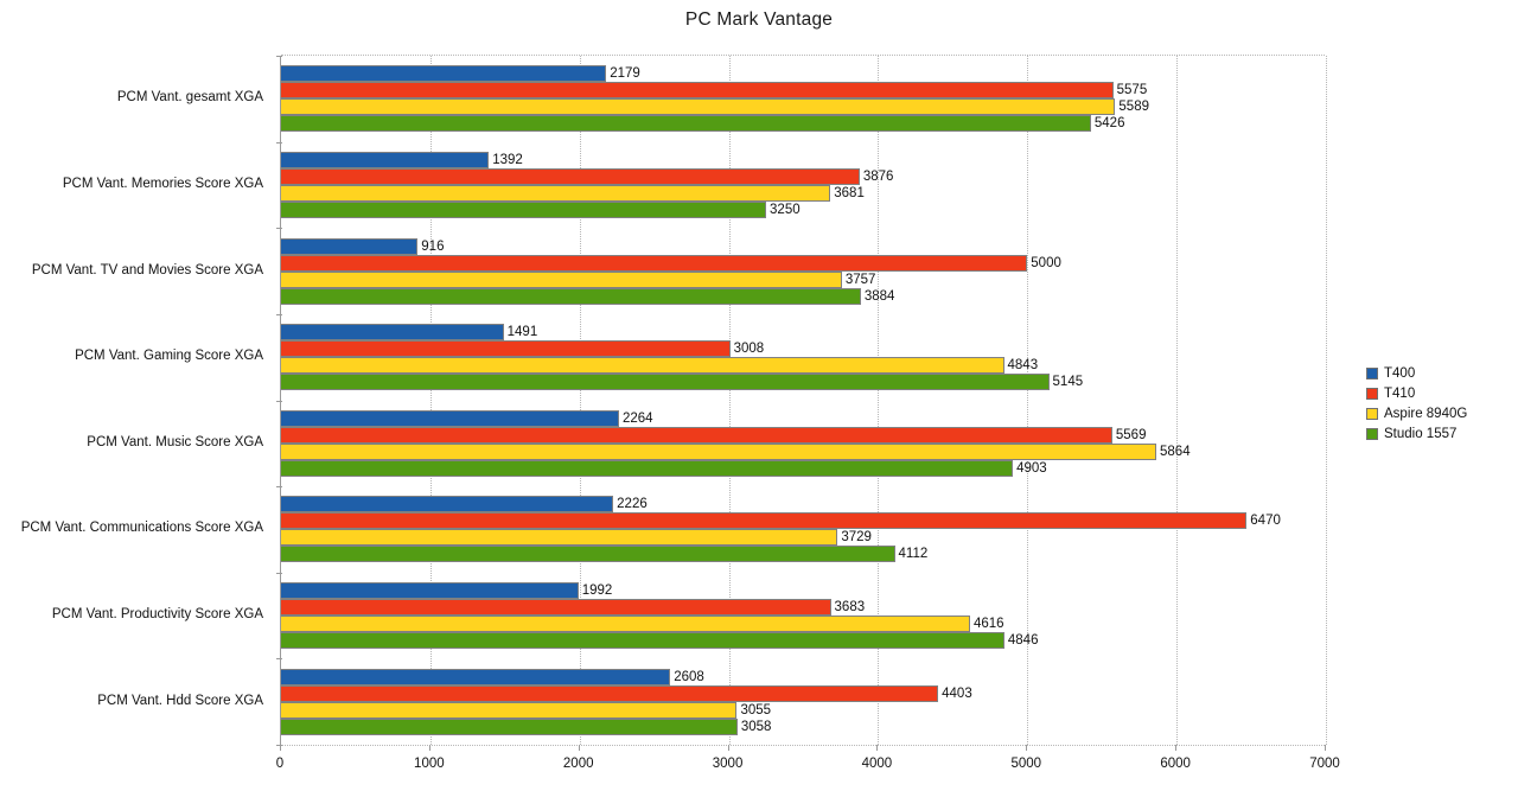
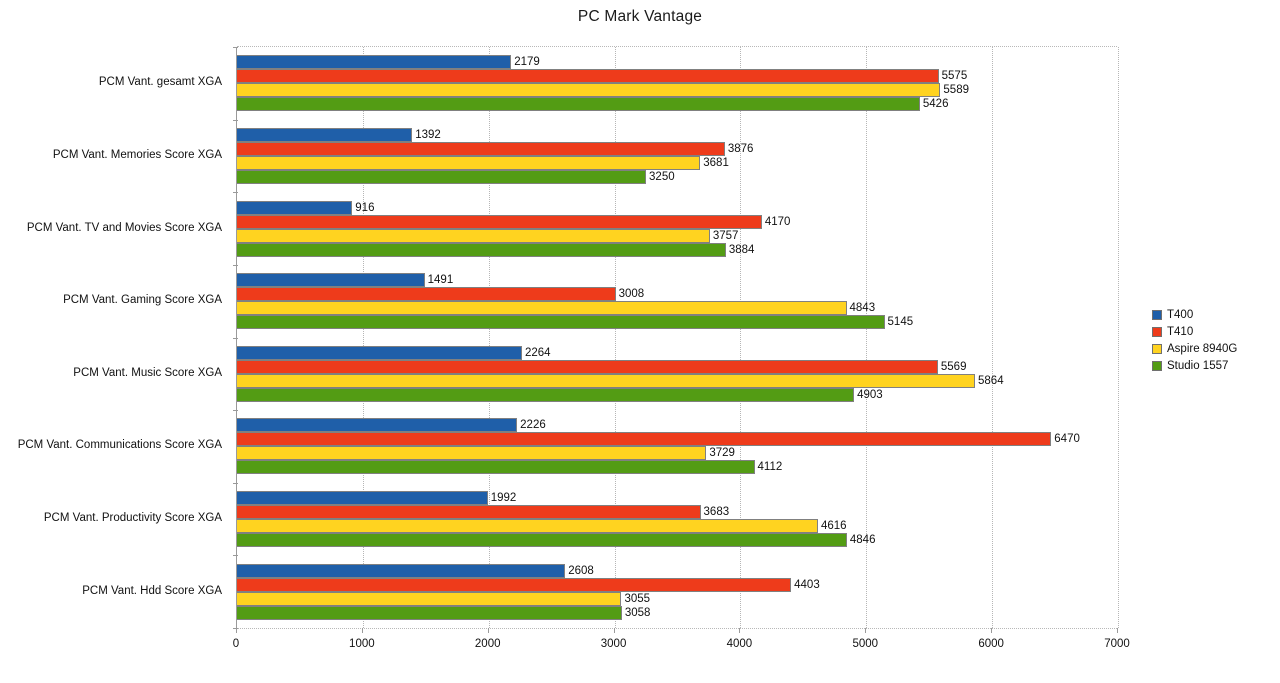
T410/PCM Vant. TV and Movies Score XGA: 5000 -> 4170
